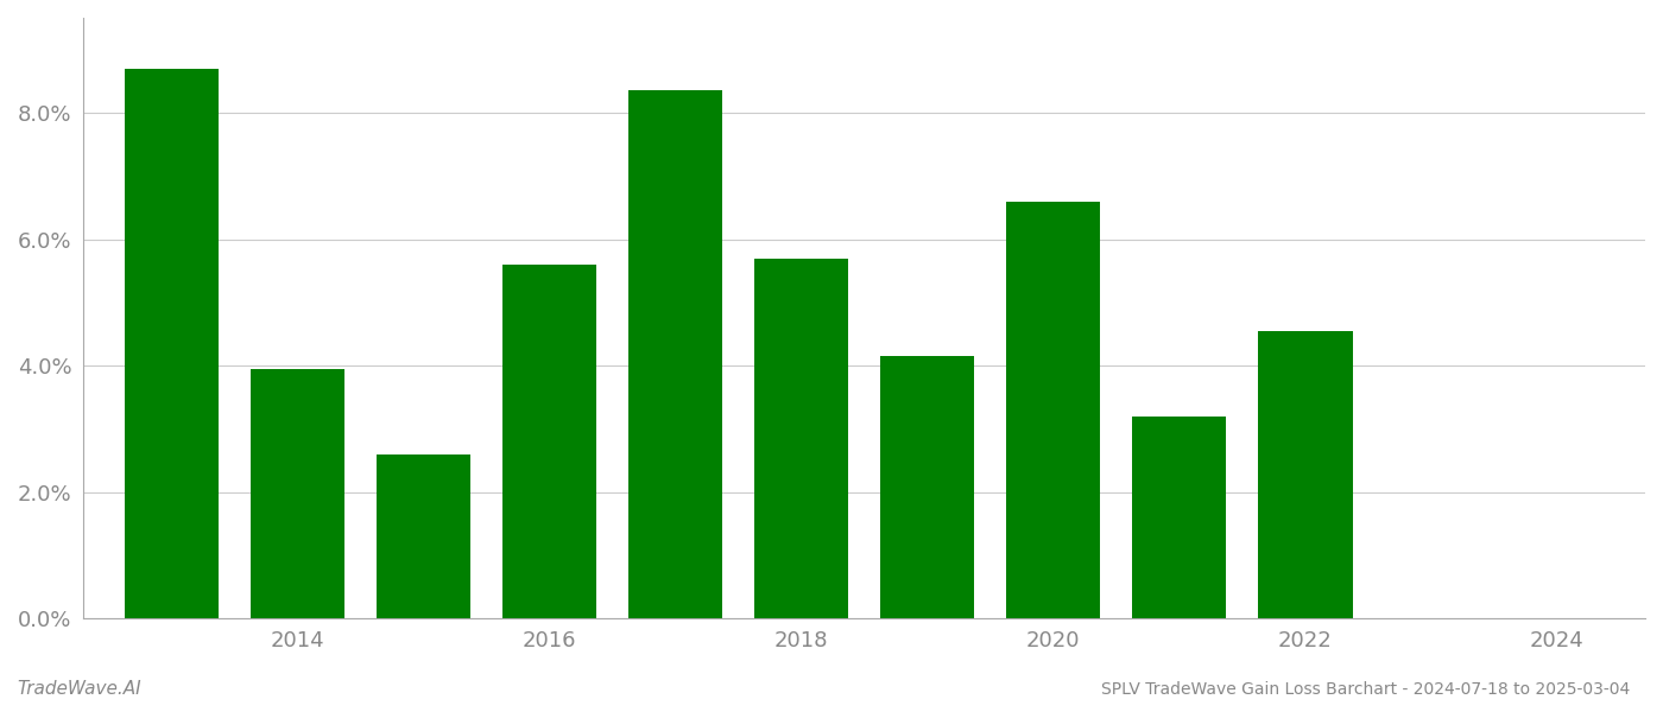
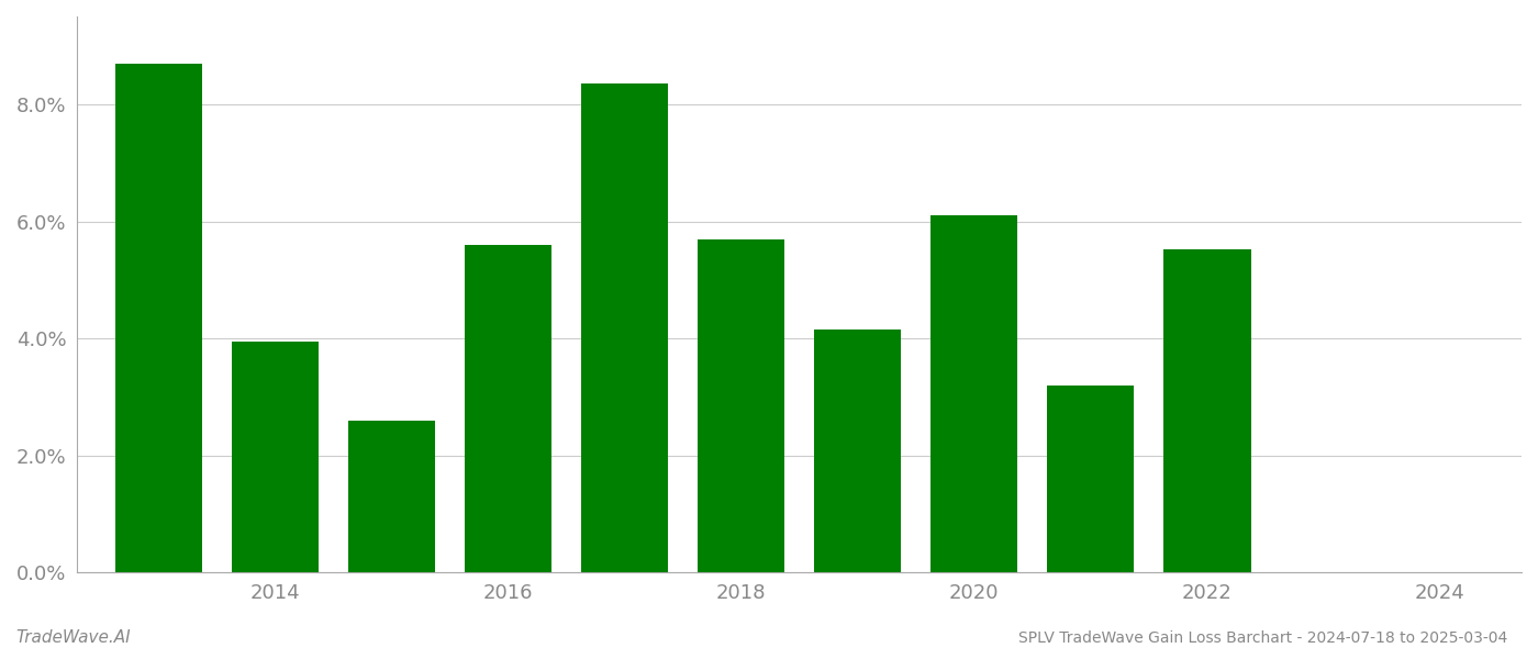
2020: 6.60% -> 6.10%
2022: 4.55% -> 5.52%
